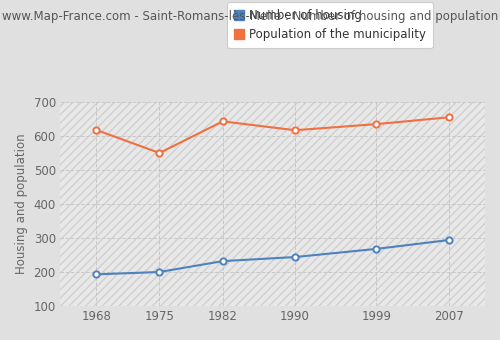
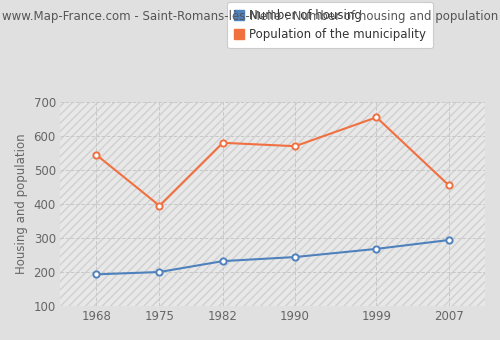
Population of the municipality/1968: 618 -> 545
Population of the municipality/1975: 550 -> 395
Population of the municipality/1982: 643 -> 580
Population of the municipality/1990: 617 -> 570
Population of the municipality/1999: 635 -> 655
Population of the municipality/2007: 655 -> 455
